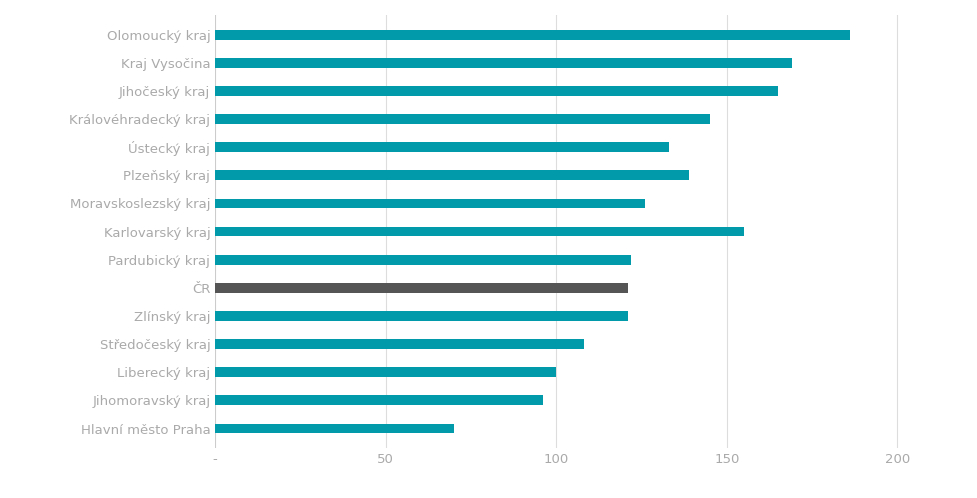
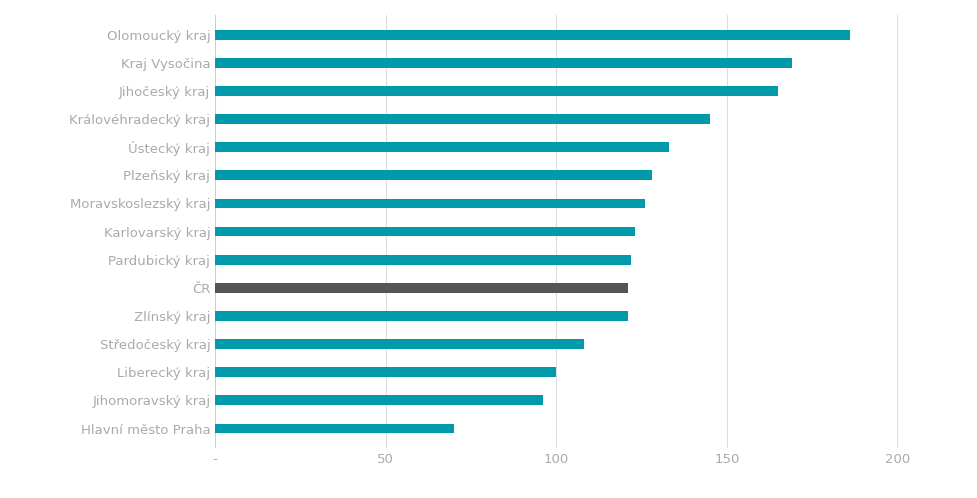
Plzeňský kraj: 139 -> 128
Karlovarský kraj: 155 -> 123
